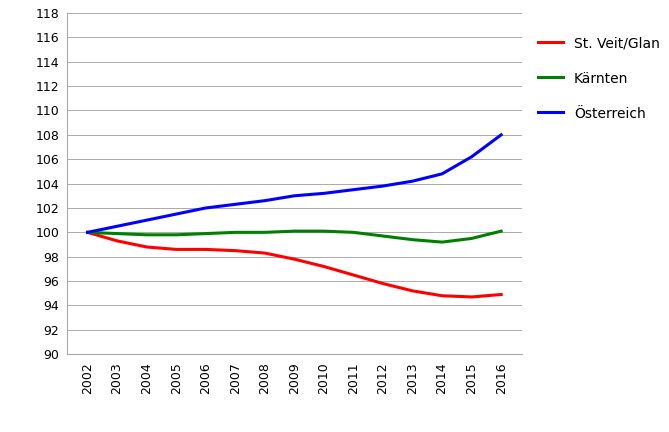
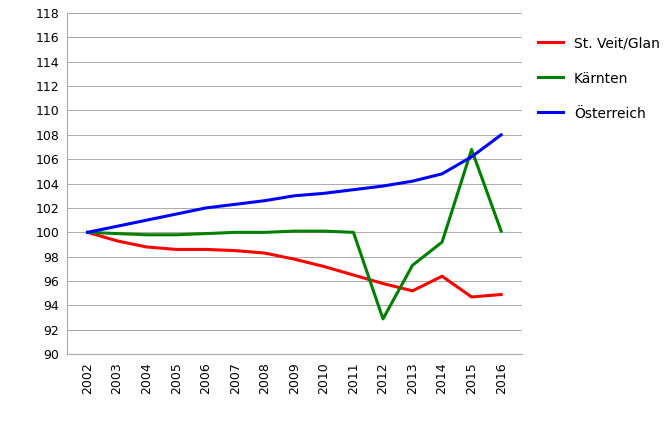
Kärnten/2012: 99.7 -> 92.9
Kärnten/2013: 99.4 -> 97.3
St. Veit/Glan/2014: 94.8 -> 96.4
Kärnten/2015: 99.5 -> 106.8
